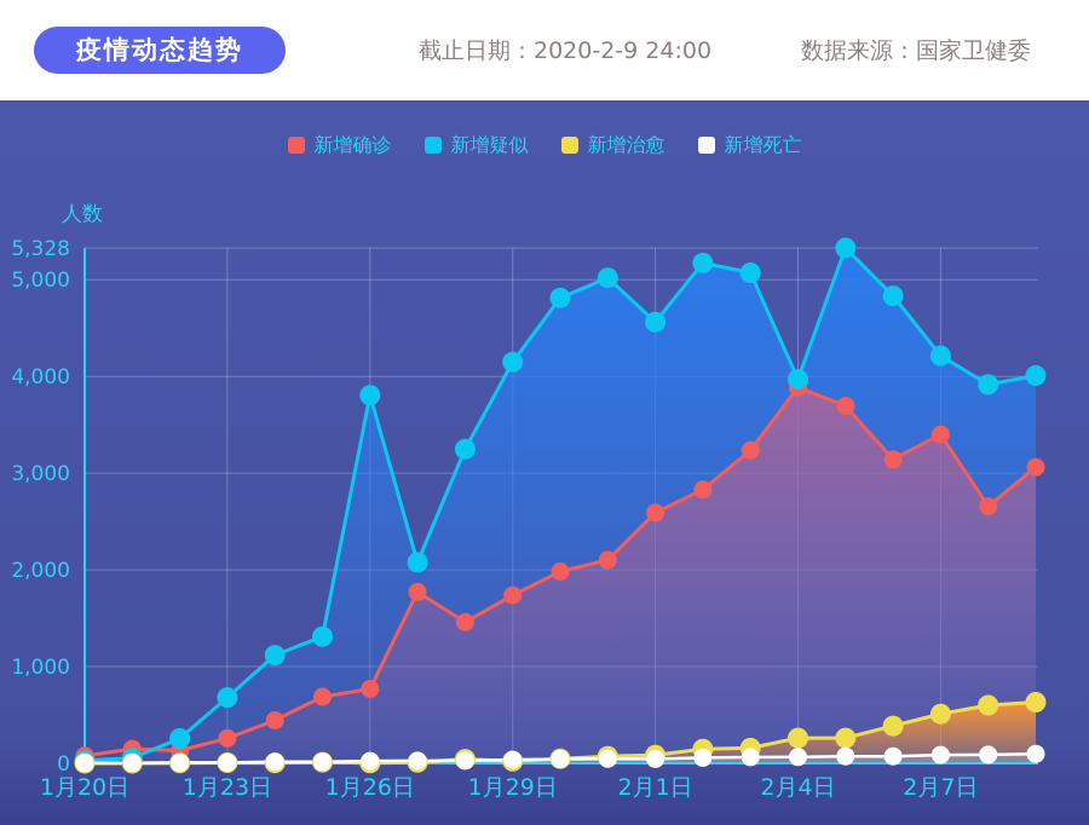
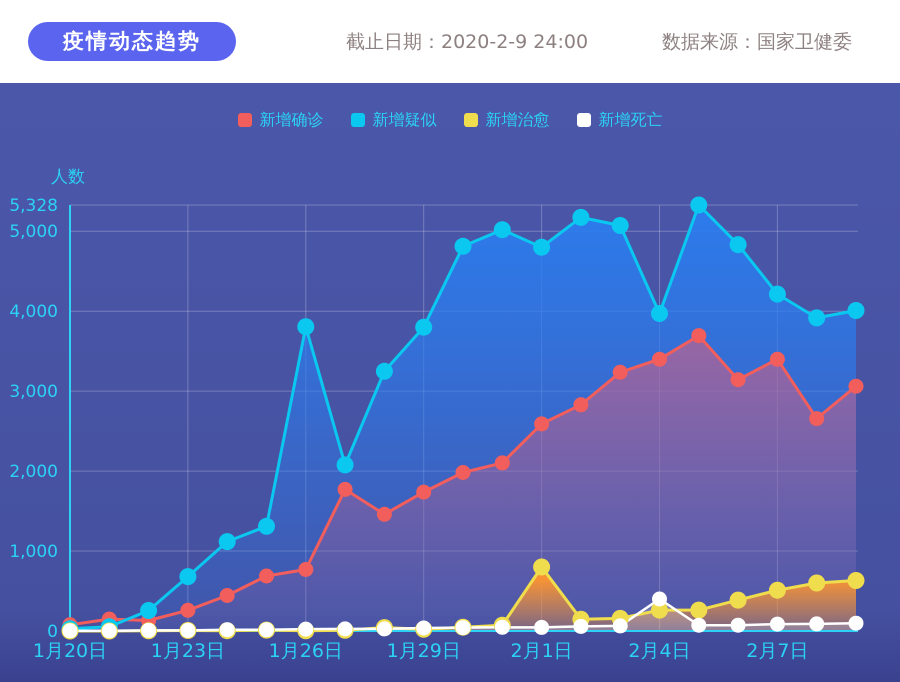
新增疑似/1月29日: 4100 -> 3800
新增疑似/2月1日: 4600 -> 4800
新增治愈/2月1日: 100 -> 800
新增确诊/2月4日: 3900 -> 3400
新增死亡/2月4日: 100 -> 400
